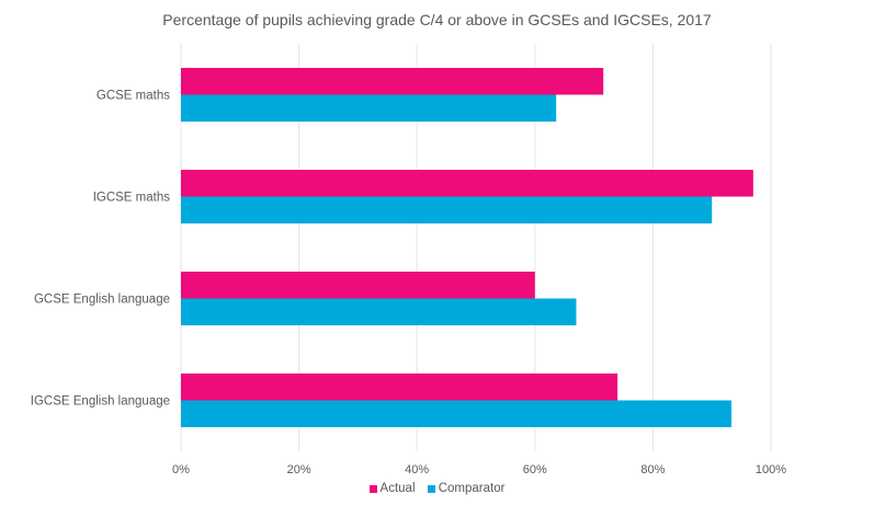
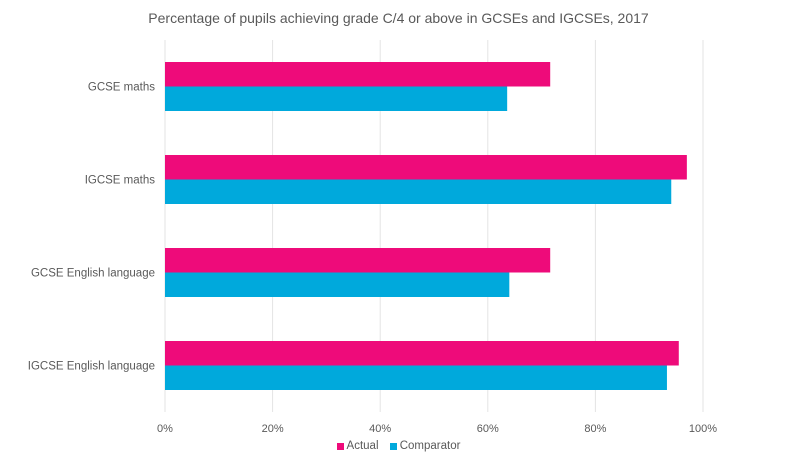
Comparator/IGCSE maths: 90% -> 94%
Actual/GCSE English language: 60% -> 72%
Comparator/GCSE English language: 67% -> 64%
Actual/IGCSE English language: 74% -> 96%
